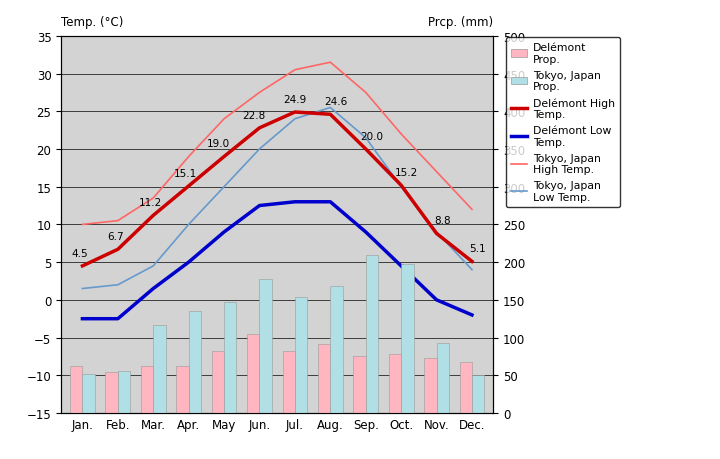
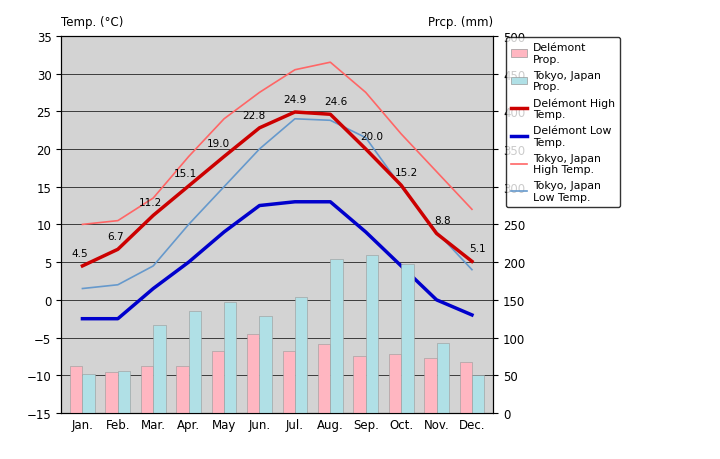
Tokyo, Japan Prop./Jun.: 178 -> 128
Tokyo, Japan Low Temp./Aug.: 25.5 -> 23.8
Tokyo, Japan Prop./Aug.: 168 -> 204
